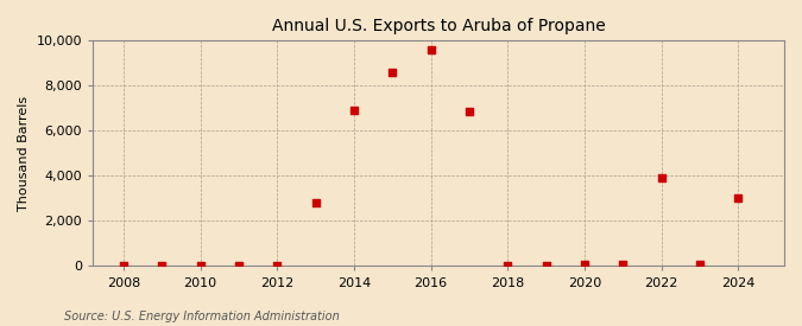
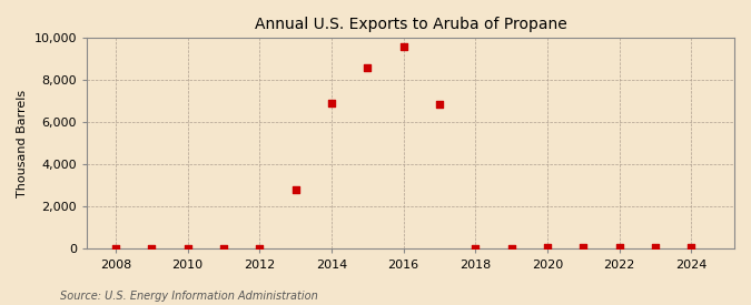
2022: 3,900 -> 100
2024: 3,000 -> 100
